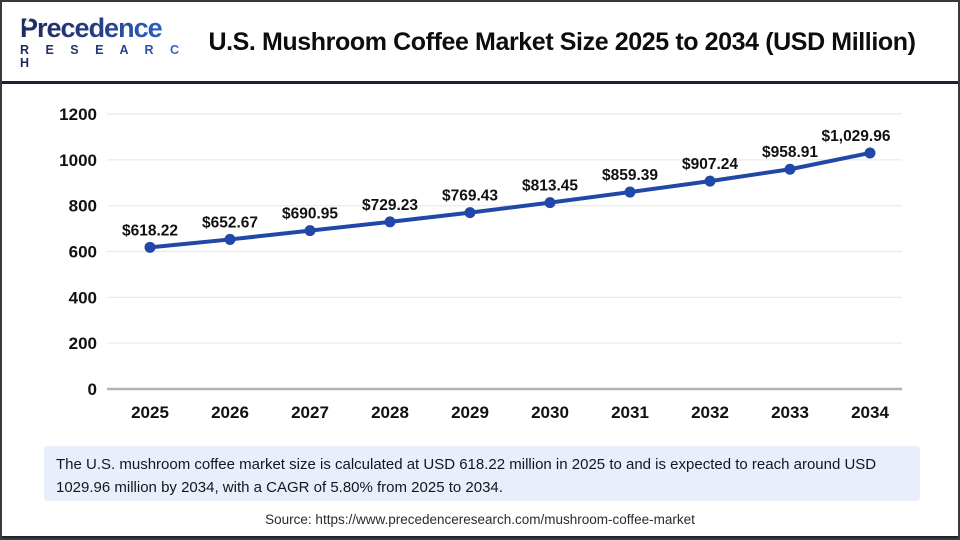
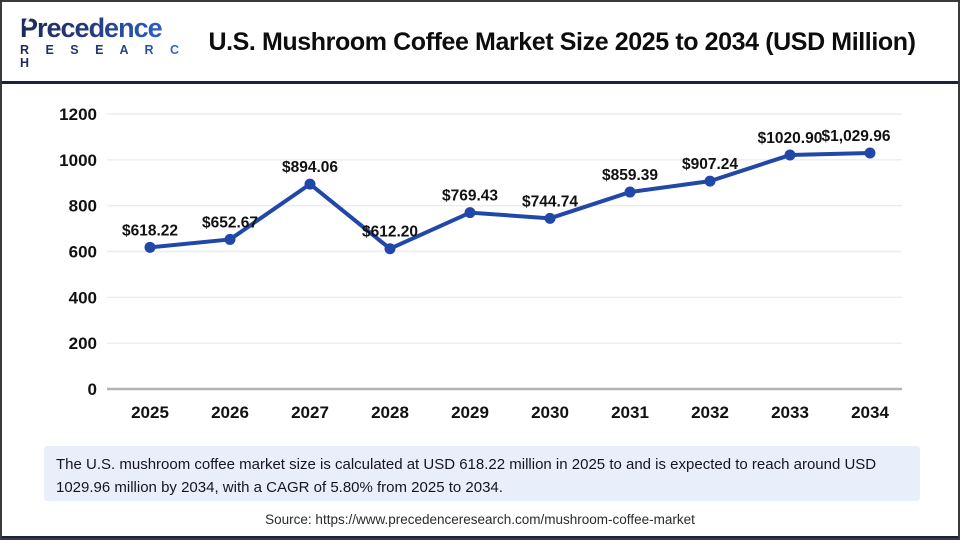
2027: $690.95 -> $894.06
2028: $729.23 -> $612.20
2030: $813.45 -> $744.74
2033: $958.91 -> $1020.90
